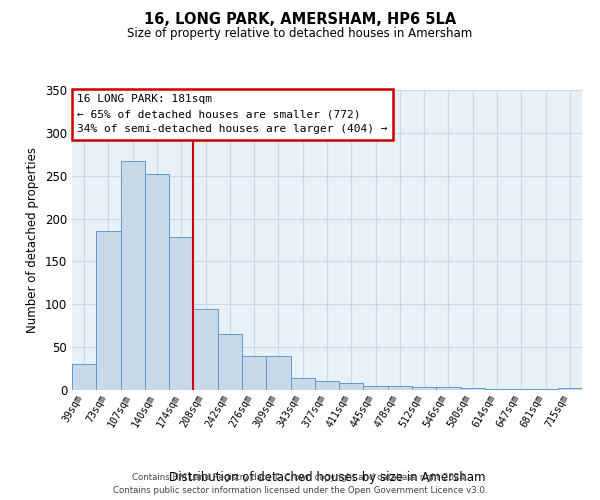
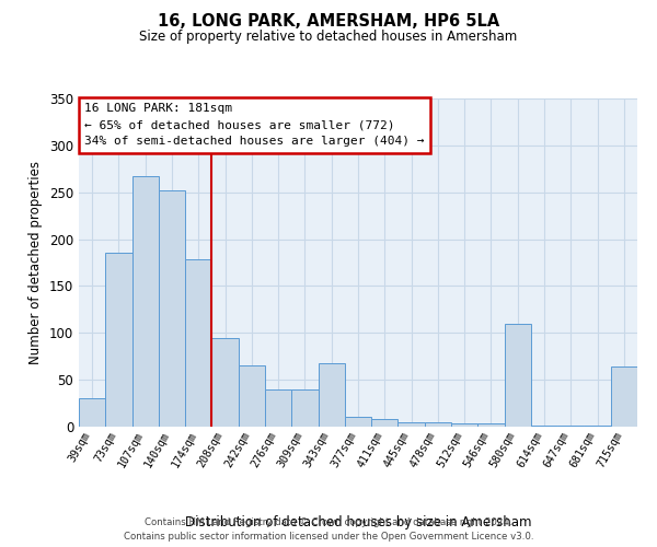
343sqm: 14 -> 68
580sqm: 2 -> 110
715sqm: 2 -> 64
